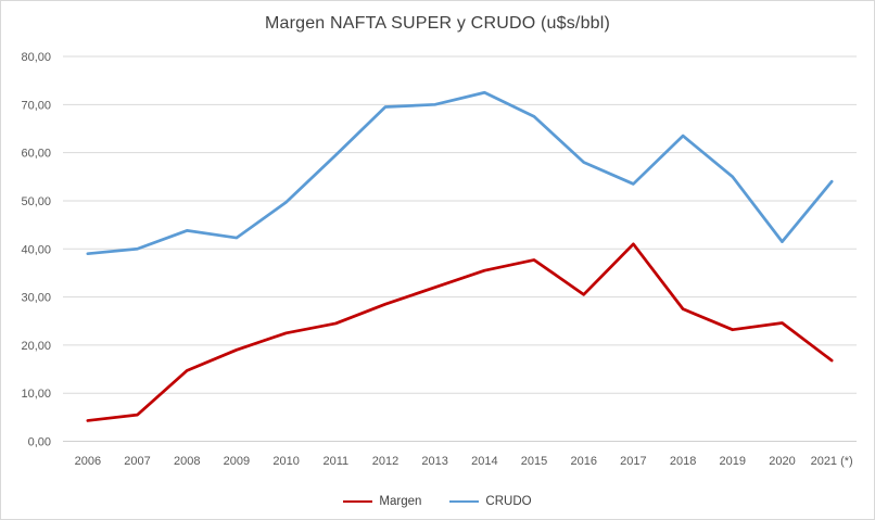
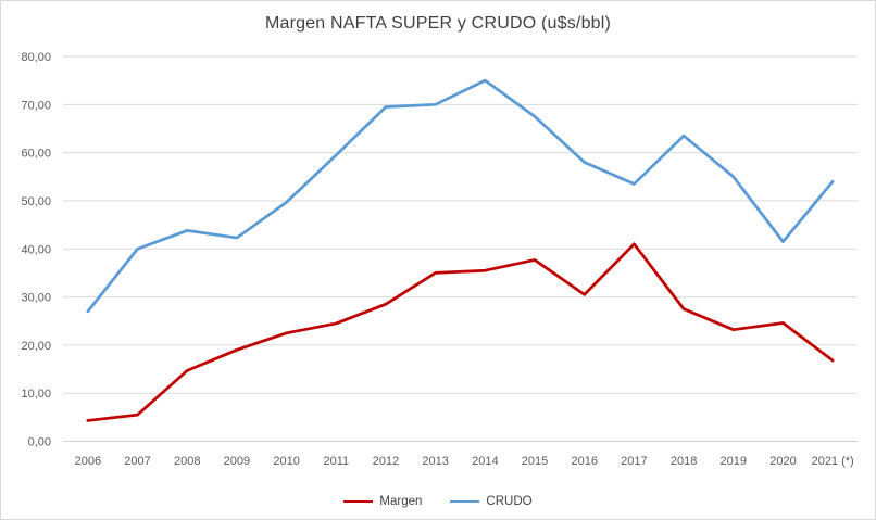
CRUDO/2006: 39 -> 27
Margen/2013: 32 -> 35
CRUDO/2014: 72 -> 75
